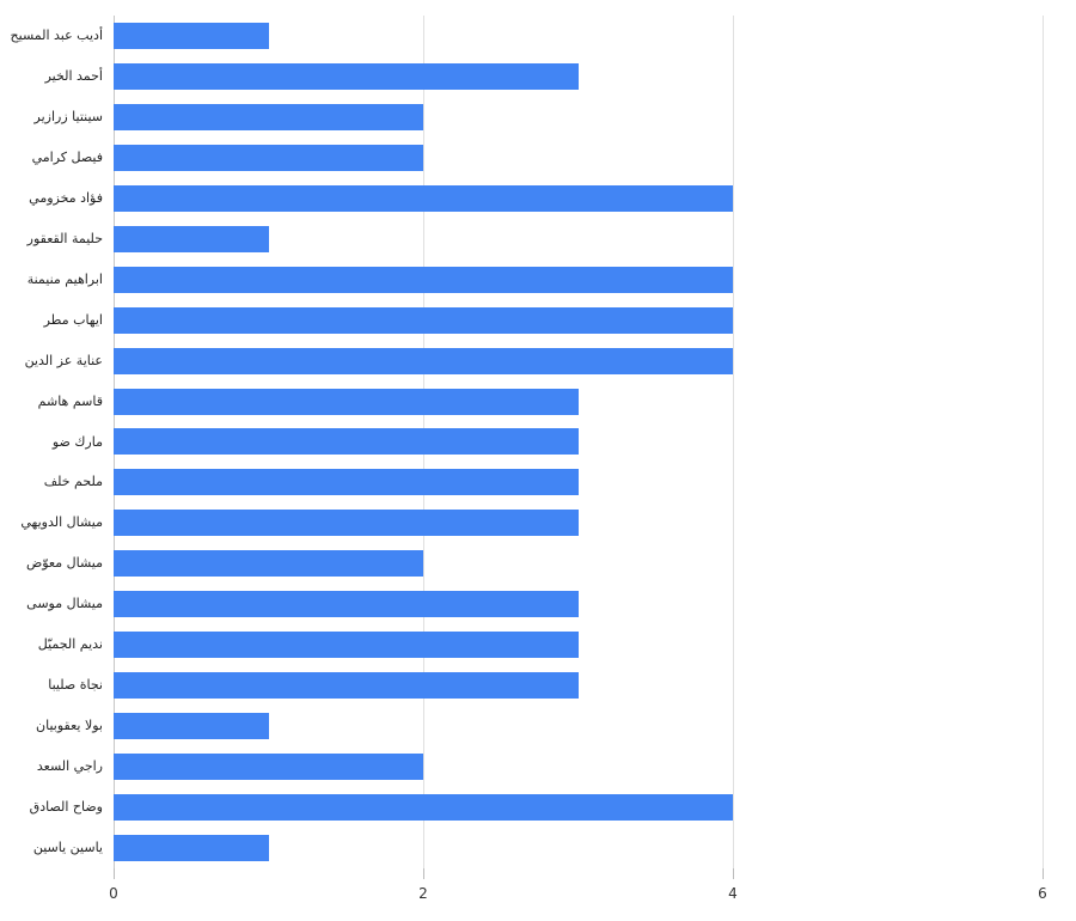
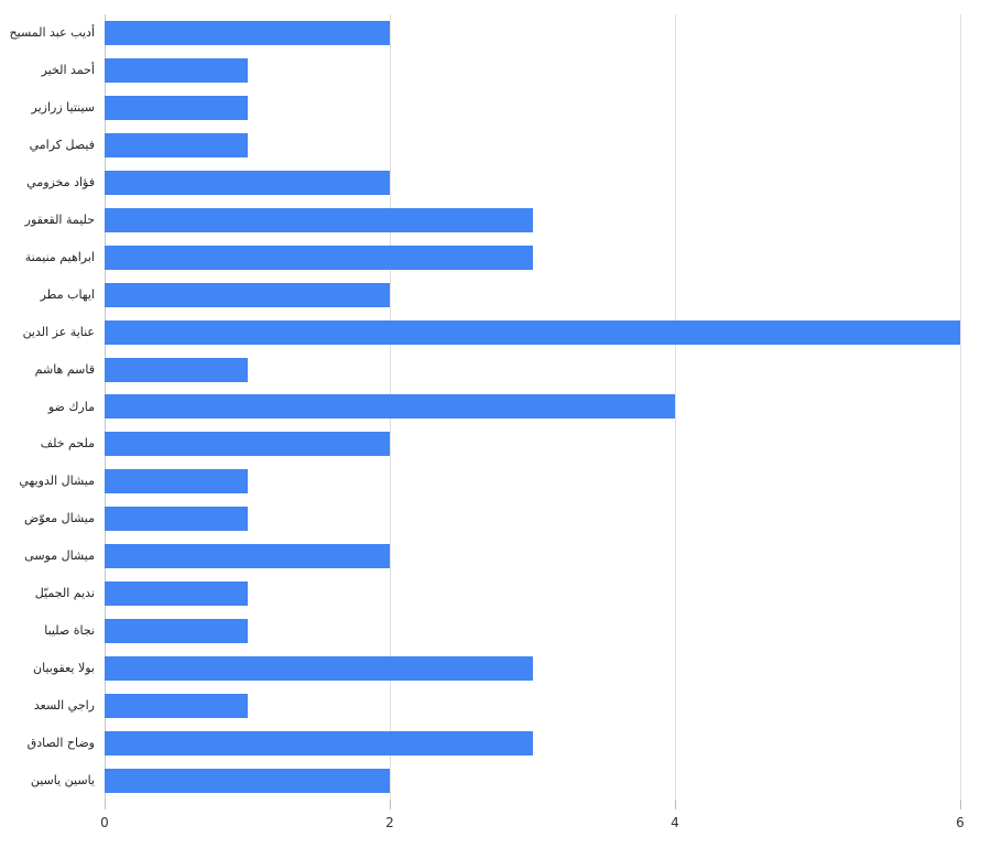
أديب عبد المسيح: 1 -> 2
أحمد الخير: 3 -> 1
سينتيا زرازير: 2 -> 1
فيصل كرامي: 2 -> 1
فؤاد مخزومي: 4 -> 2
حليمة القعقور: 1 -> 3
ابراهيم منيمنة: 4 -> 3
ايهاب مطر: 4 -> 2
عناية عز الدين: 4 -> 6
قاسم هاشم: 3 -> 1
مارك ضو: 3 -> 4
ملحم خلف: 3 -> 2
ميشال الدويهي: 3 -> 1
ميشال معوّض: 2 -> 1
ميشال موسى: 3 -> 2
نديم الجميّل: 3 -> 1
نجاة صليبا: 3 -> 1
بولا يعقوبيان: 1 -> 3
راجي السعد: 2 -> 1
وضاح الصادق: 4 -> 3
ياسين ياسين: 1 -> 2
